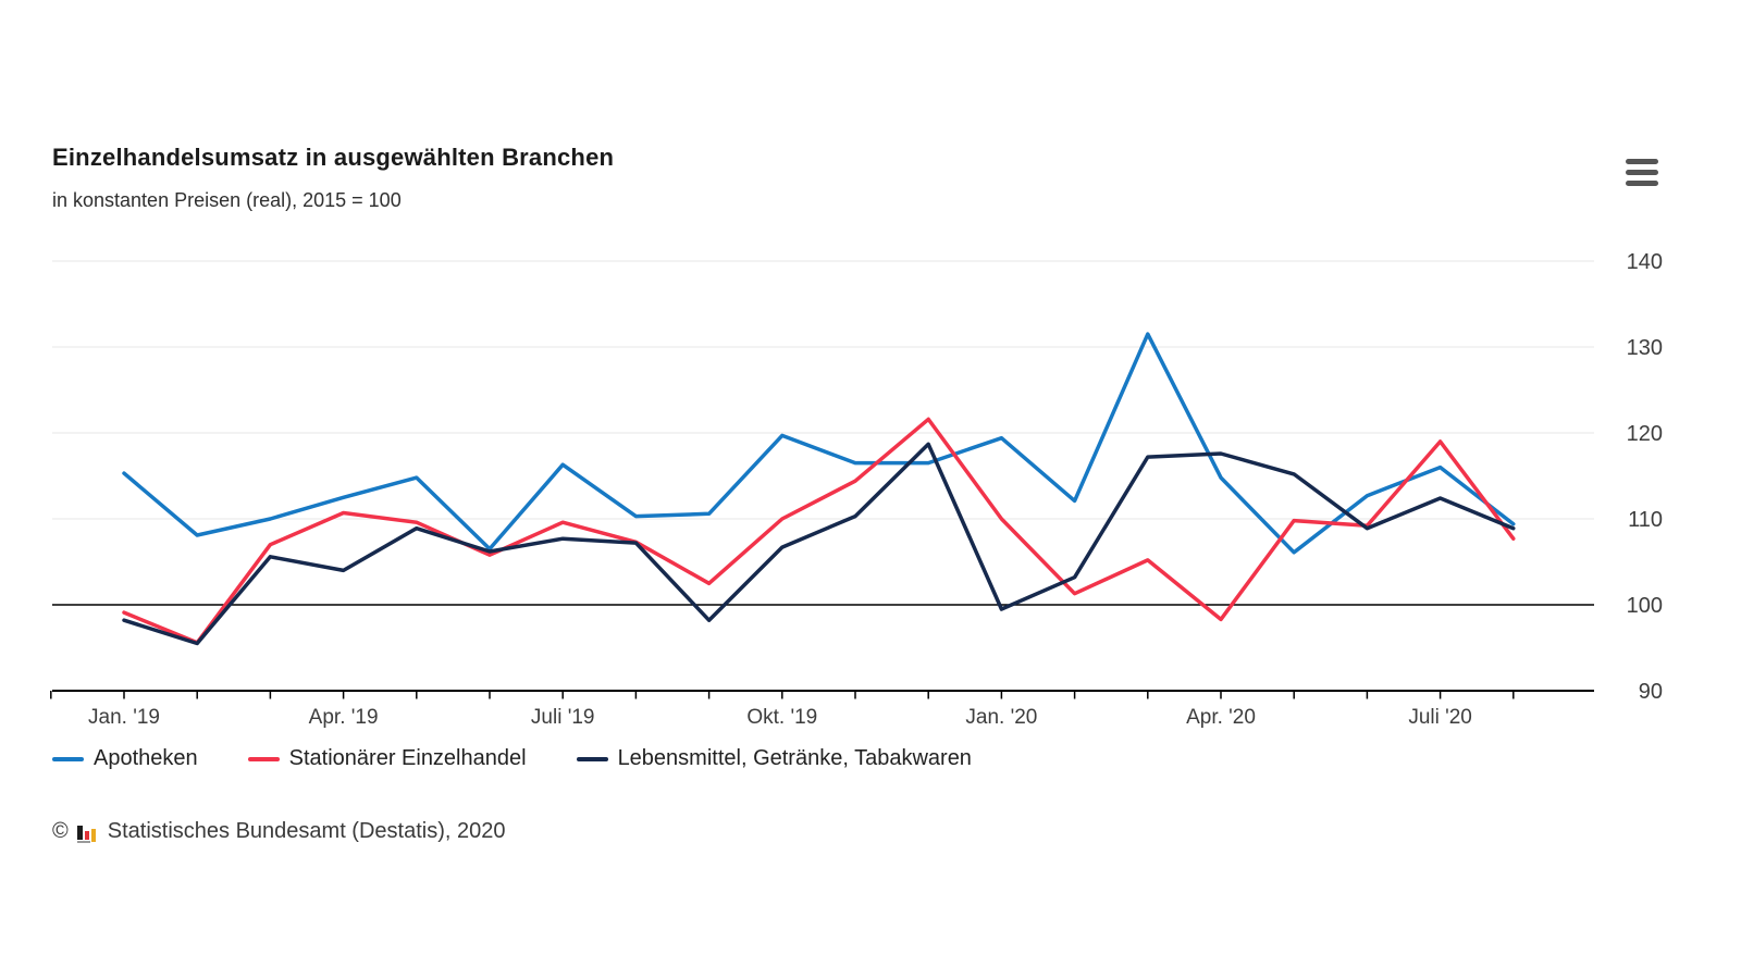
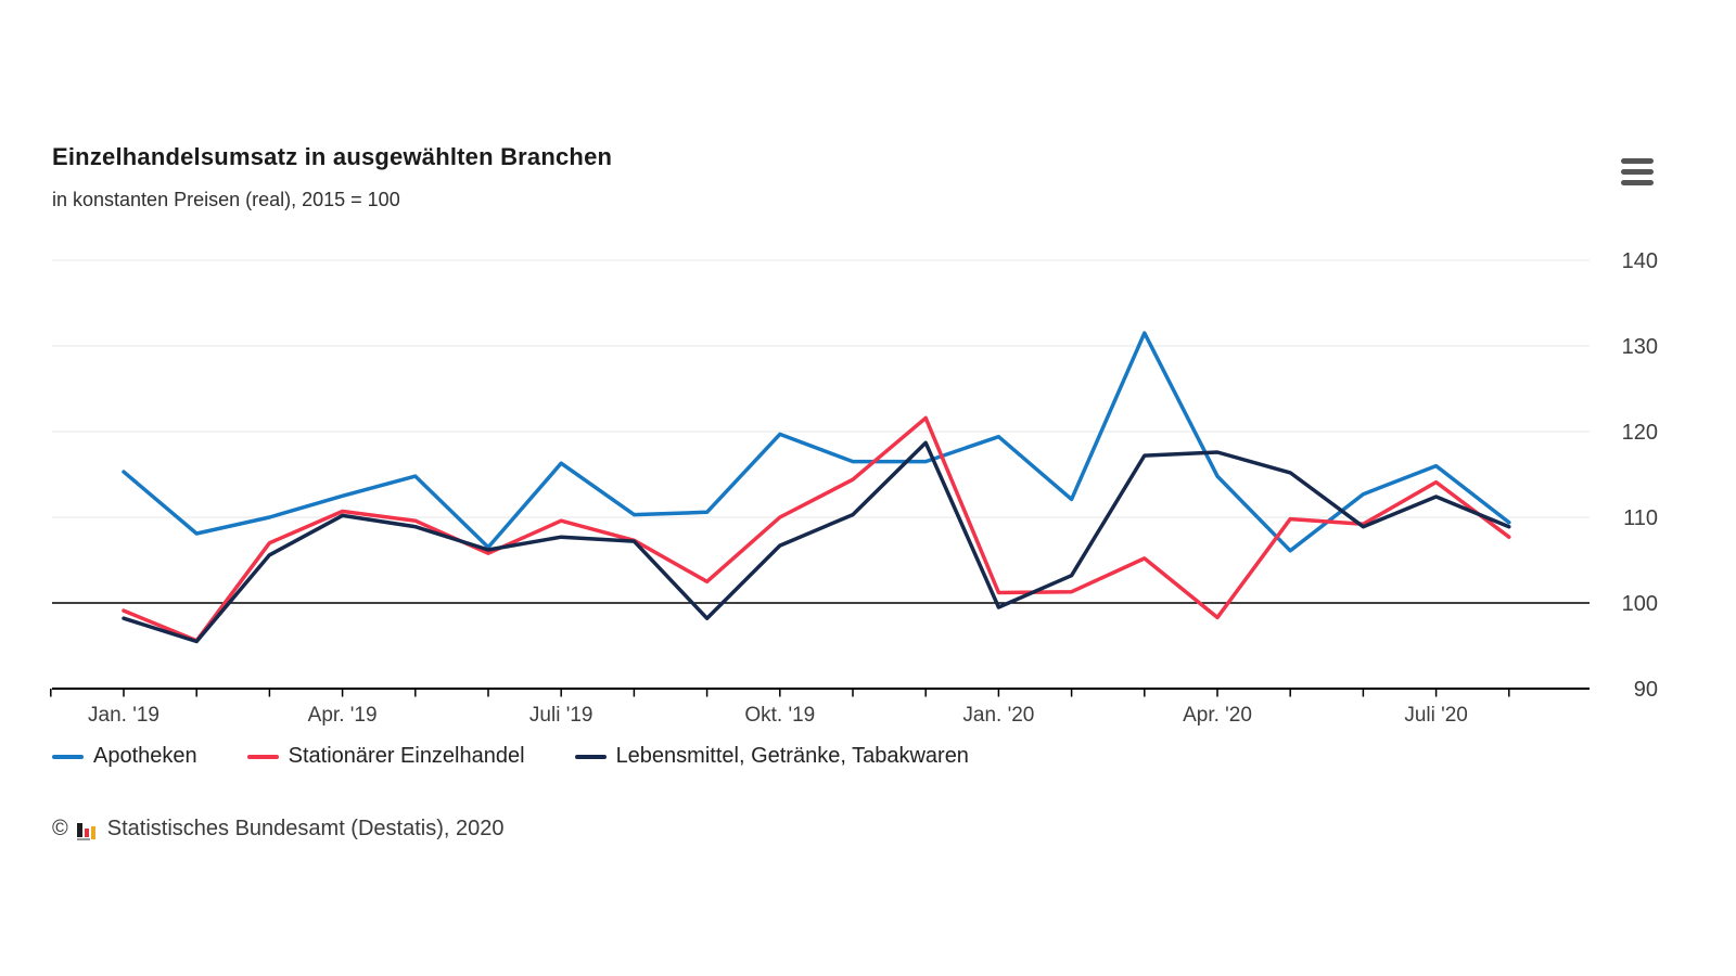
Lebensmittel, Getränke, Tabakwaren/Apr. '19: 104 -> 110
Stationärer Einzelhandel/Jan. '20: 110 -> 101
Stationärer Einzelhandel/Juli '20: 119 -> 114
